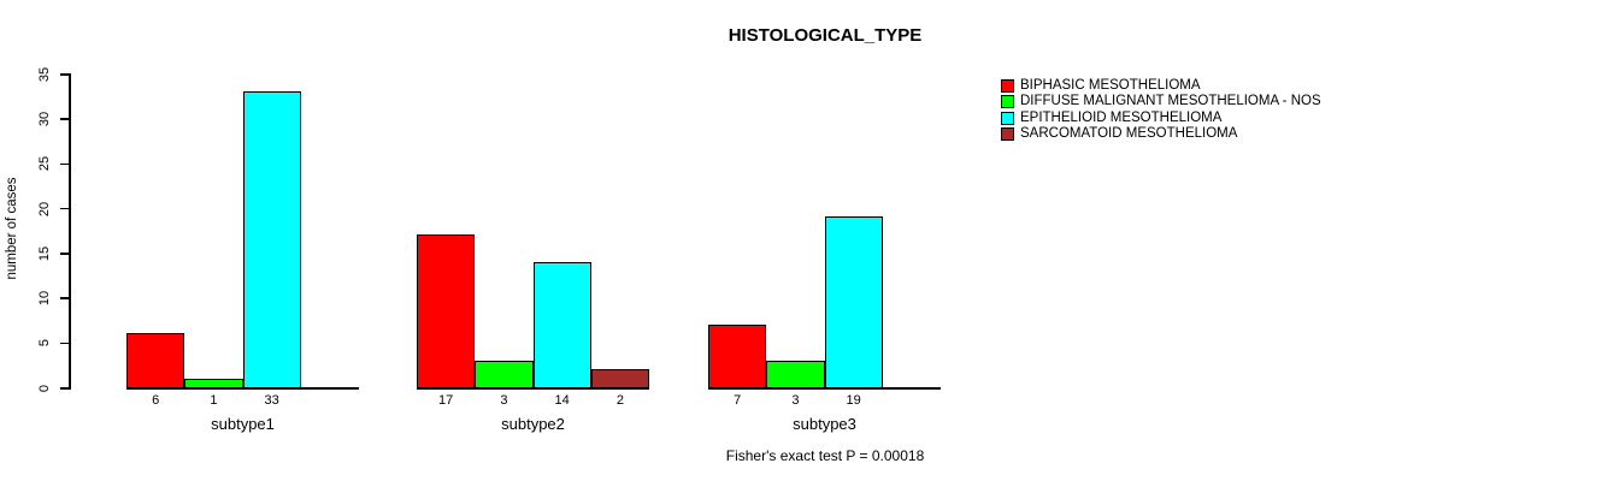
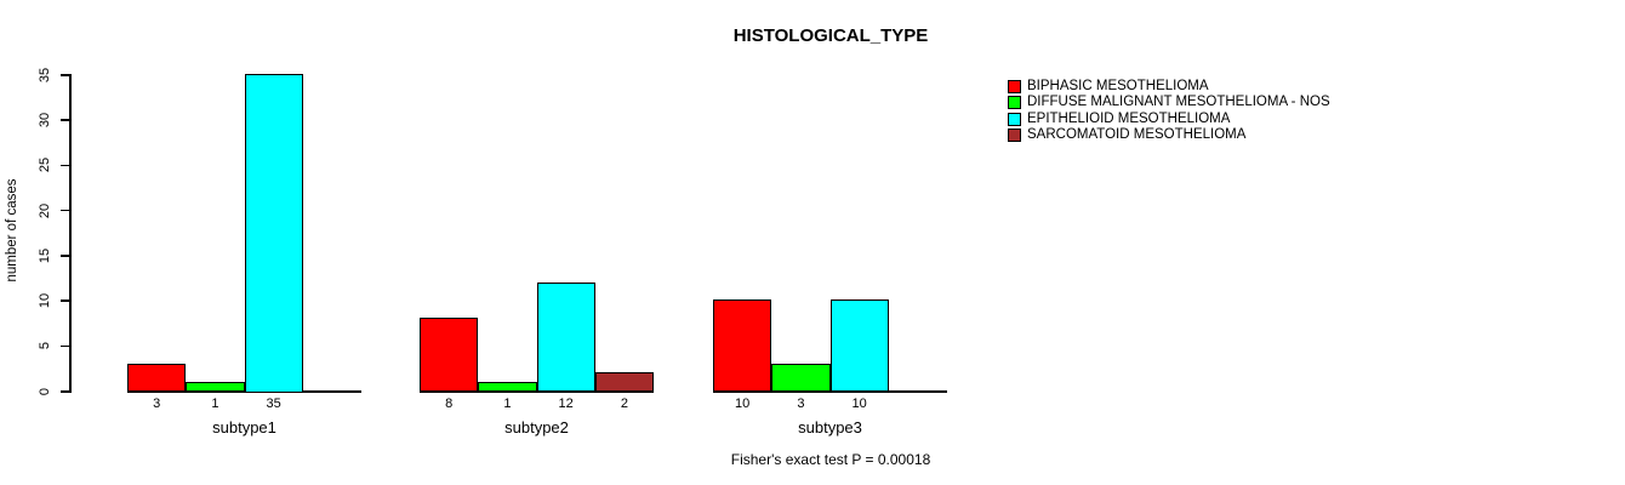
BIPHASIC MESOTHELIOMA/subtype1: 6 -> 3
EPITHELIOID MESOTHELIOMA/subtype1: 33 -> 35
BIPHASIC MESOTHELIOMA/subtype2: 17 -> 8
DIFFUSE MALIGNANT MESOTHELIOMA - NOS/subtype2: 3 -> 1
EPITHELIOID MESOTHELIOMA/subtype2: 14 -> 12
BIPHASIC MESOTHELIOMA/subtype3: 7 -> 10
EPITHELIOID MESOTHELIOMA/subtype3: 19 -> 10
